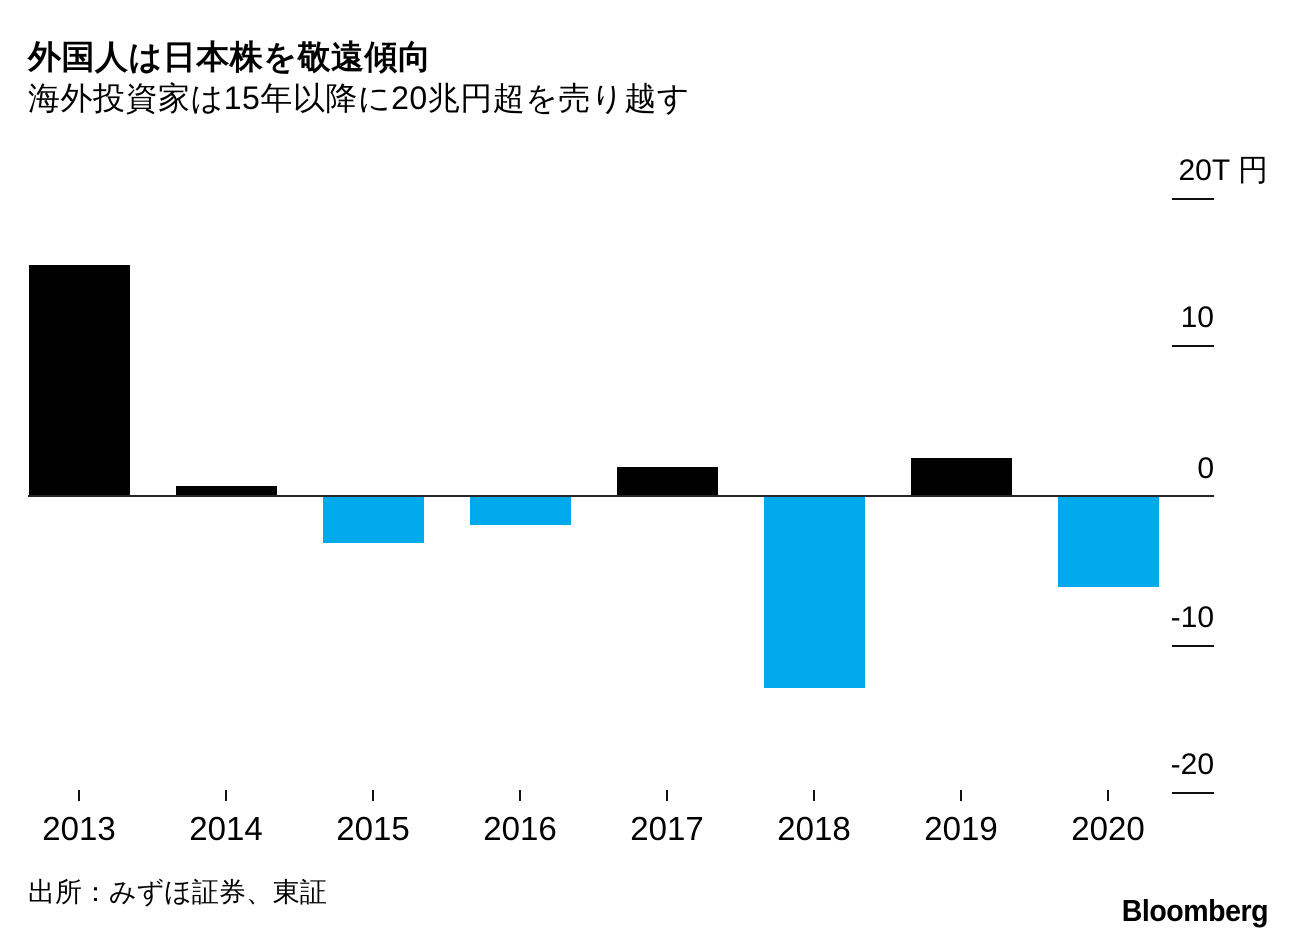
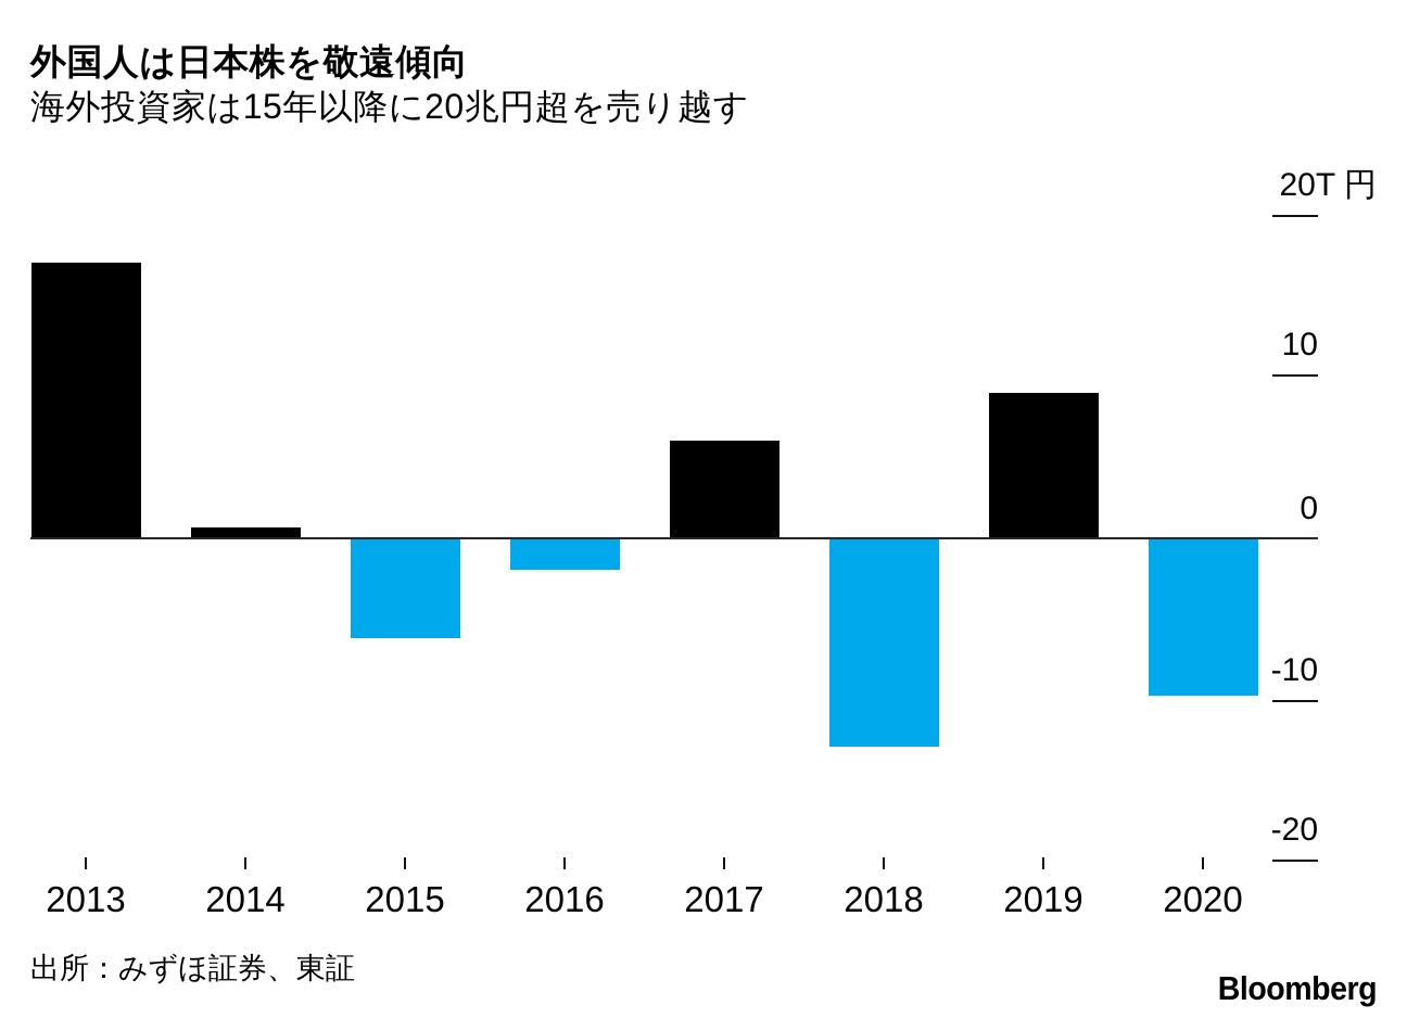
2013: 15.7 -> 17.3
2015: -3.1 -> -6.2
2017: 2.0 -> 6.1
2019: 2.6 -> 9.1
2020: -6.1 -> -9.8
